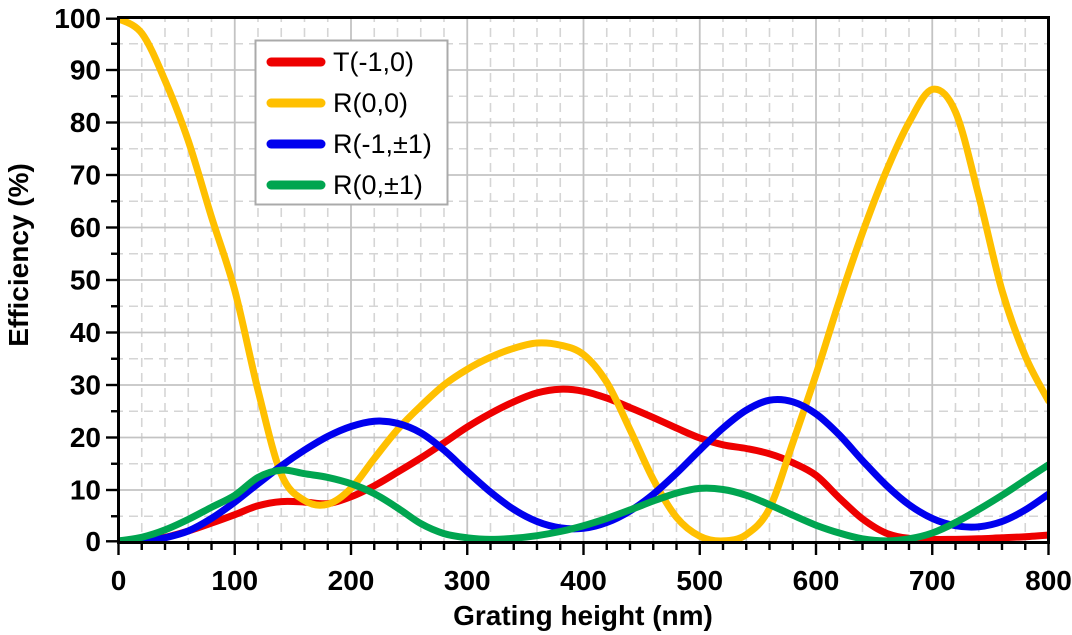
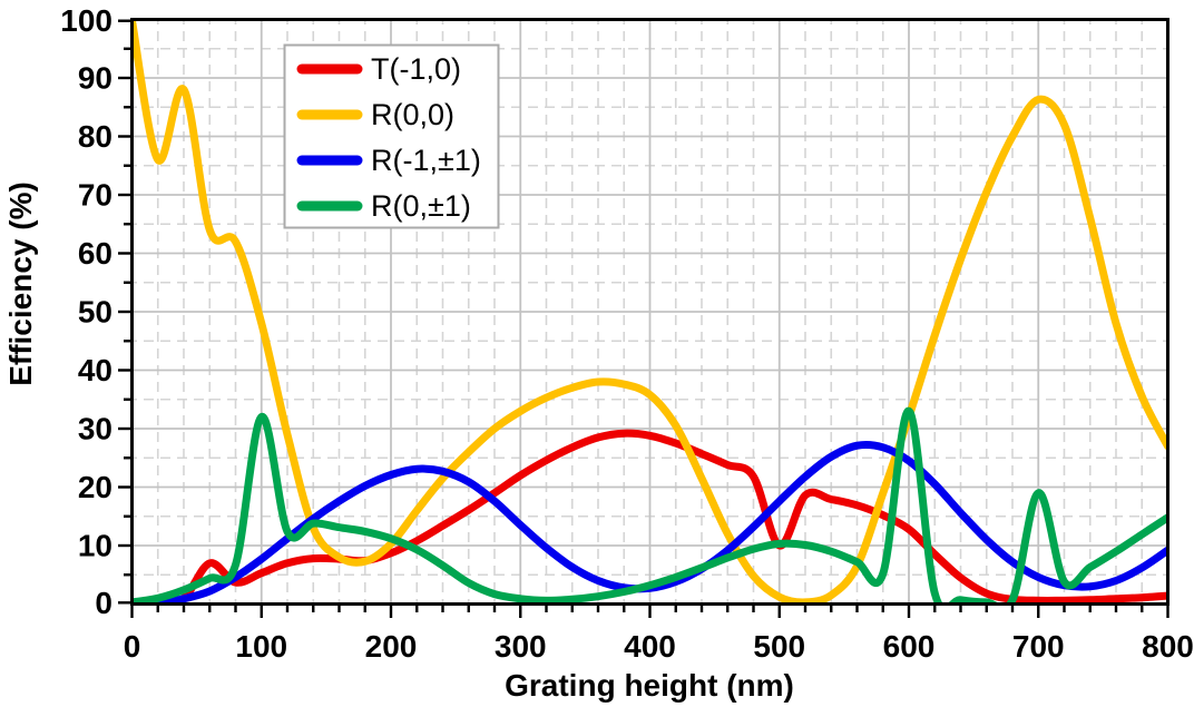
R(0,0)/20: 97 -> 76
T(-1,0)/60: 2 -> 7
R(0,0)/60: 76 -> 64
R(0,±1)/100: 9 -> 32
T(-1,0)/500: 20 -> 10
R(0,±1)/600: 3 -> 33
R(0,±1)/700: 2 -> 19
